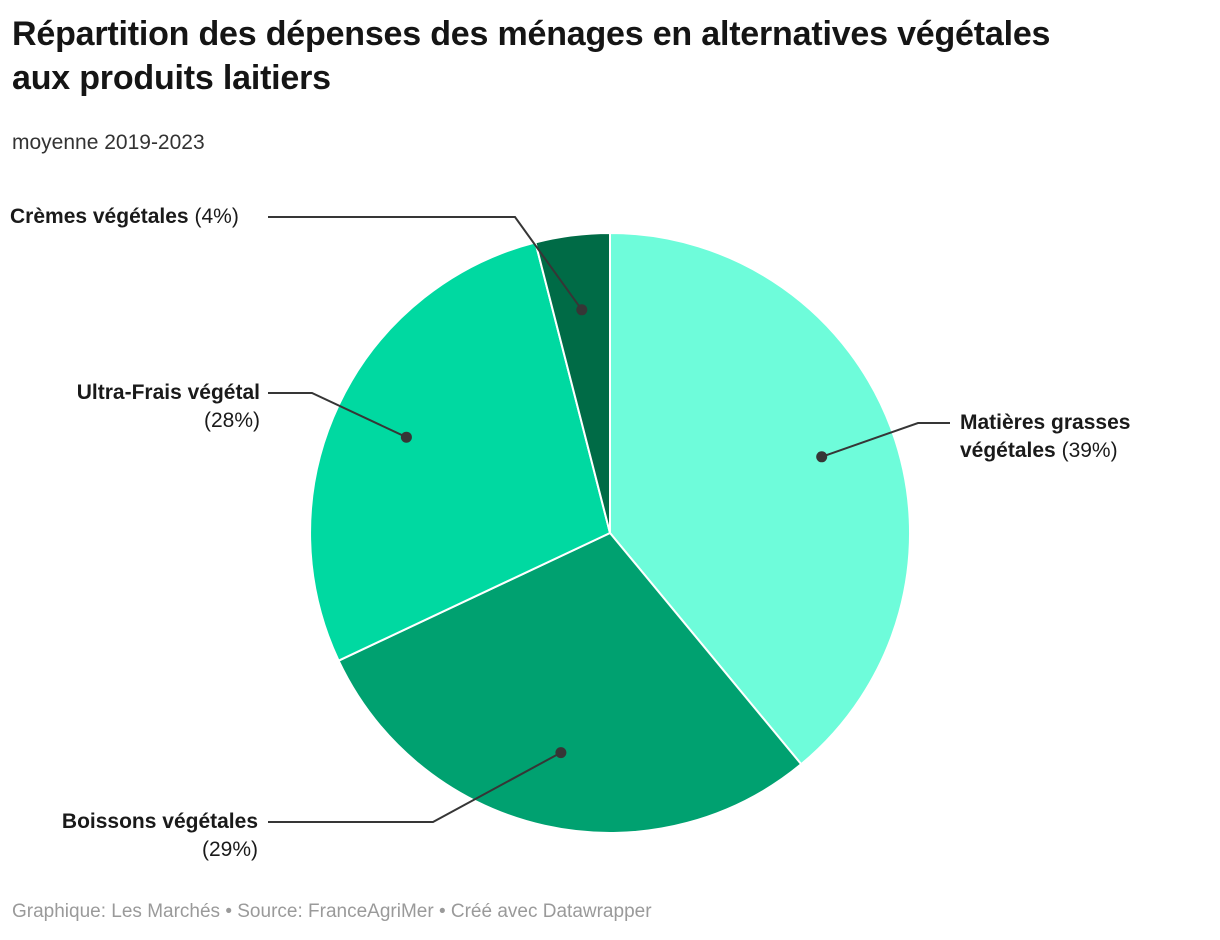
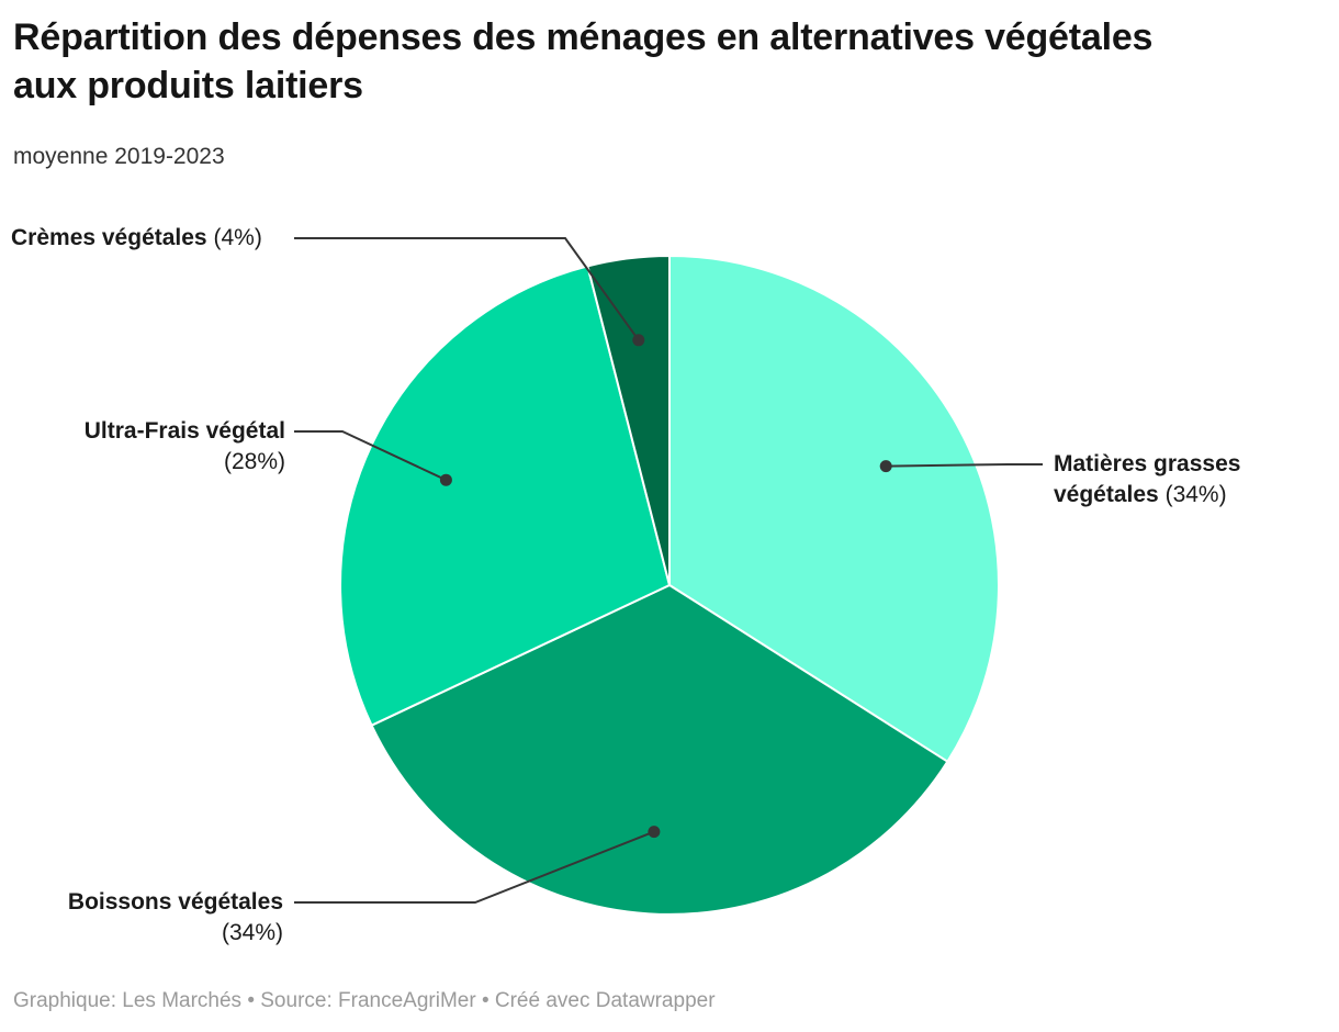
Matières grasses végétales: 39% -> 34%
Boissons végétales: 29% -> 34%
